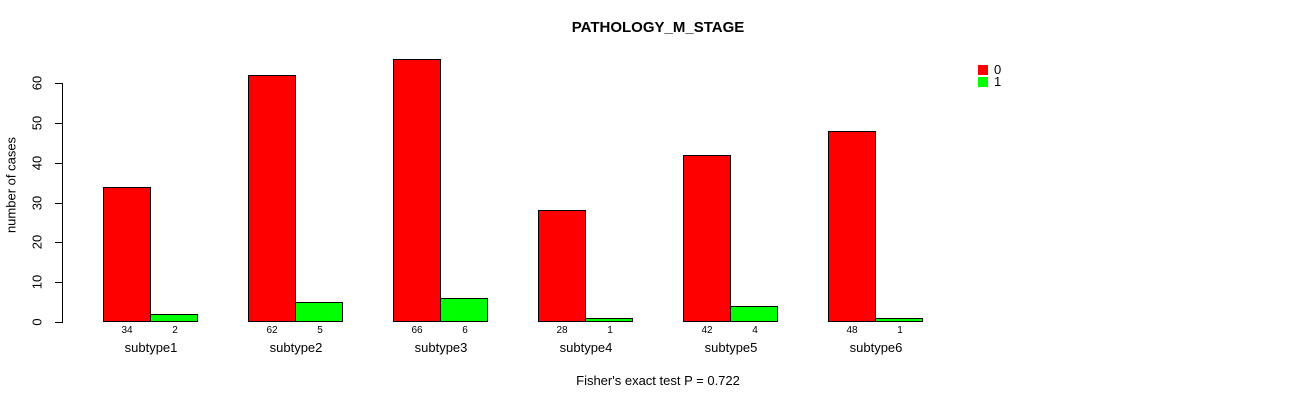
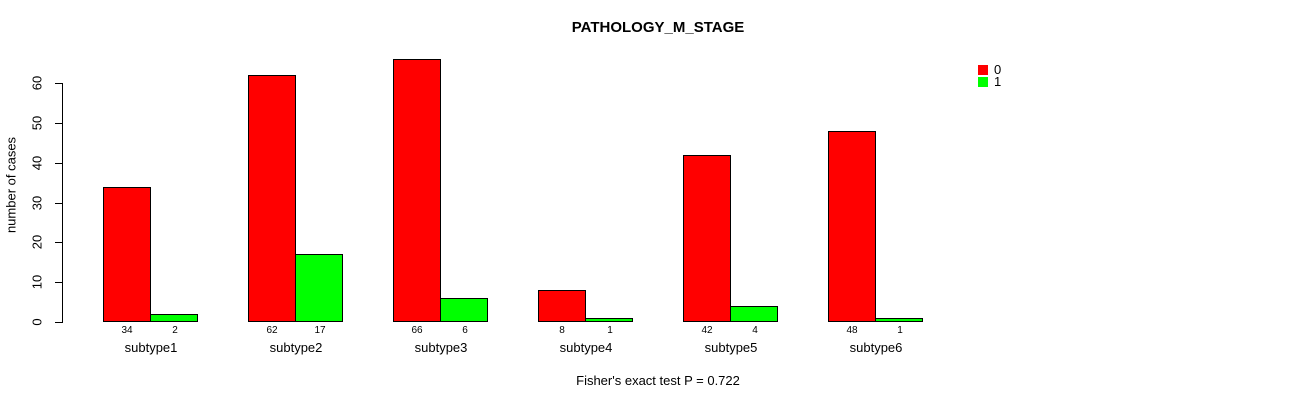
1/subtype2: 5 -> 17
0/subtype4: 28 -> 8
